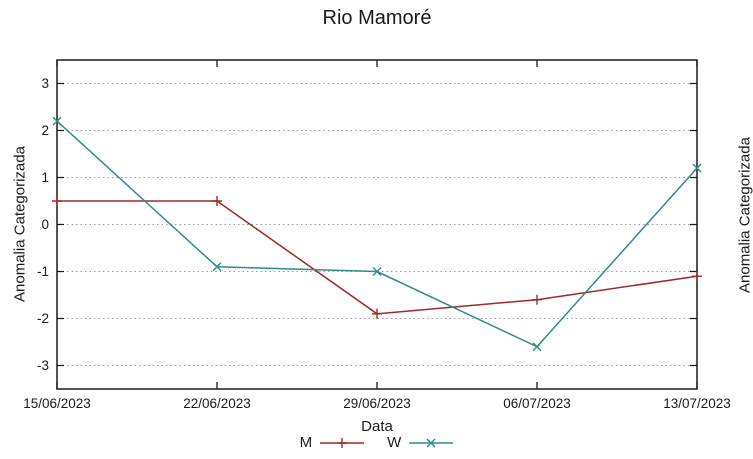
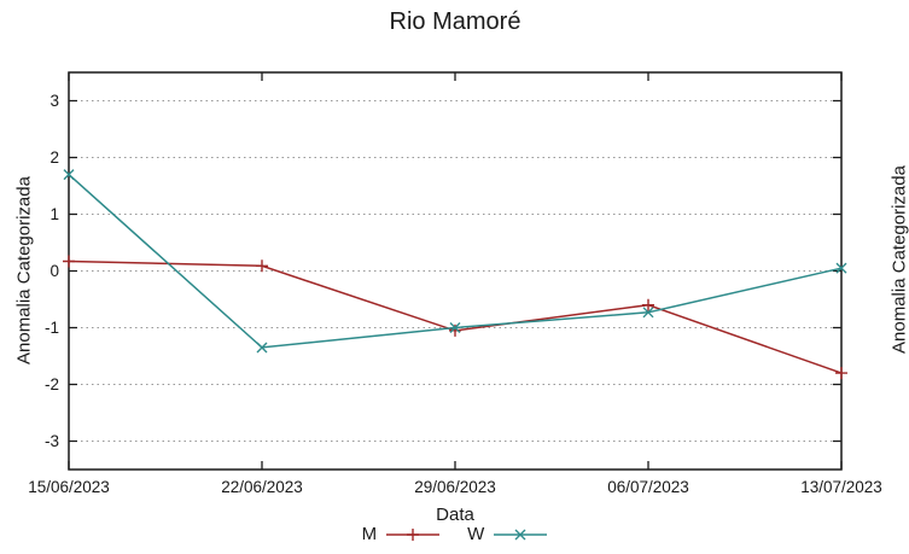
M/15/06/2023: 0.5 -> 0.2
W/15/06/2023: 2.2 -> 1.7
M/22/06/2023: 0.5 -> 0.1
W/22/06/2023: -0.9 -> -1.4
M/29/06/2023: -1.9 -> -1.1
M/06/07/2023: -1.6 -> -0.6
W/06/07/2023: -2.6 -> -0.7
M/13/07/2023: -1.1 -> -1.8
W/13/07/2023: 1.2 -> 0.1
